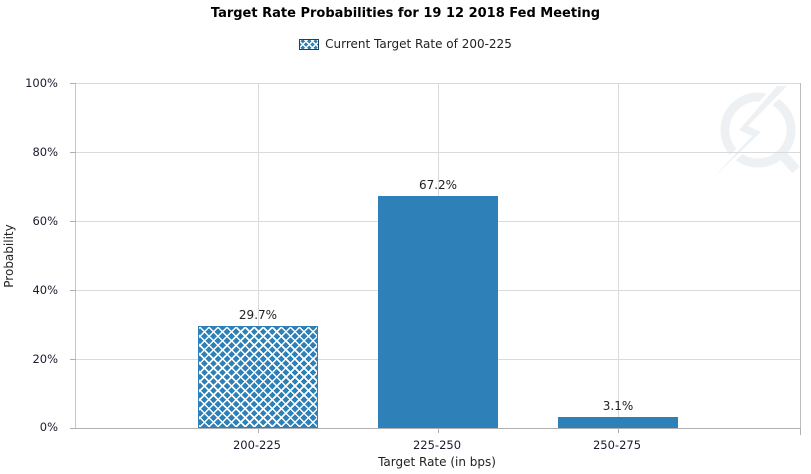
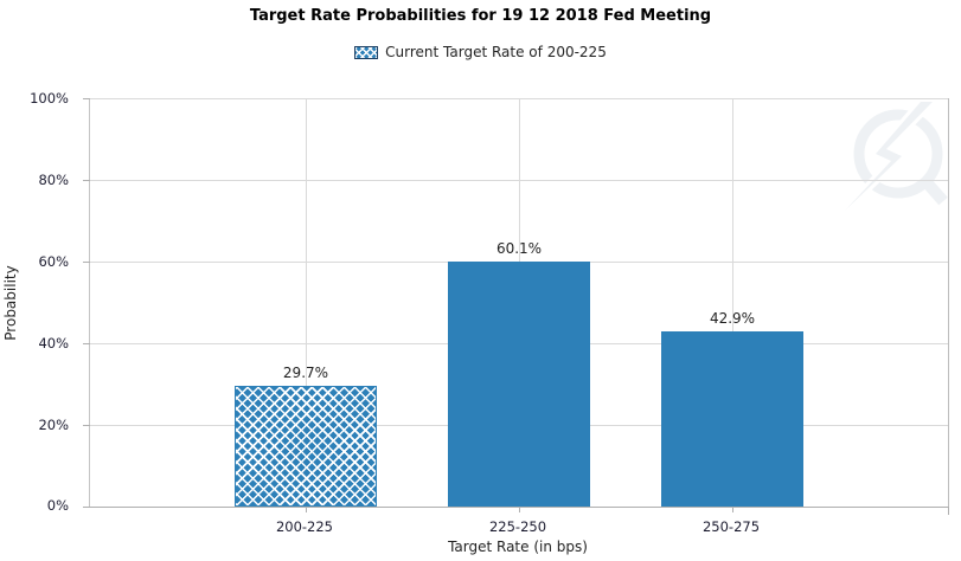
225-250: 67.2% -> 60.1%
250-275: 3.1% -> 42.9%
